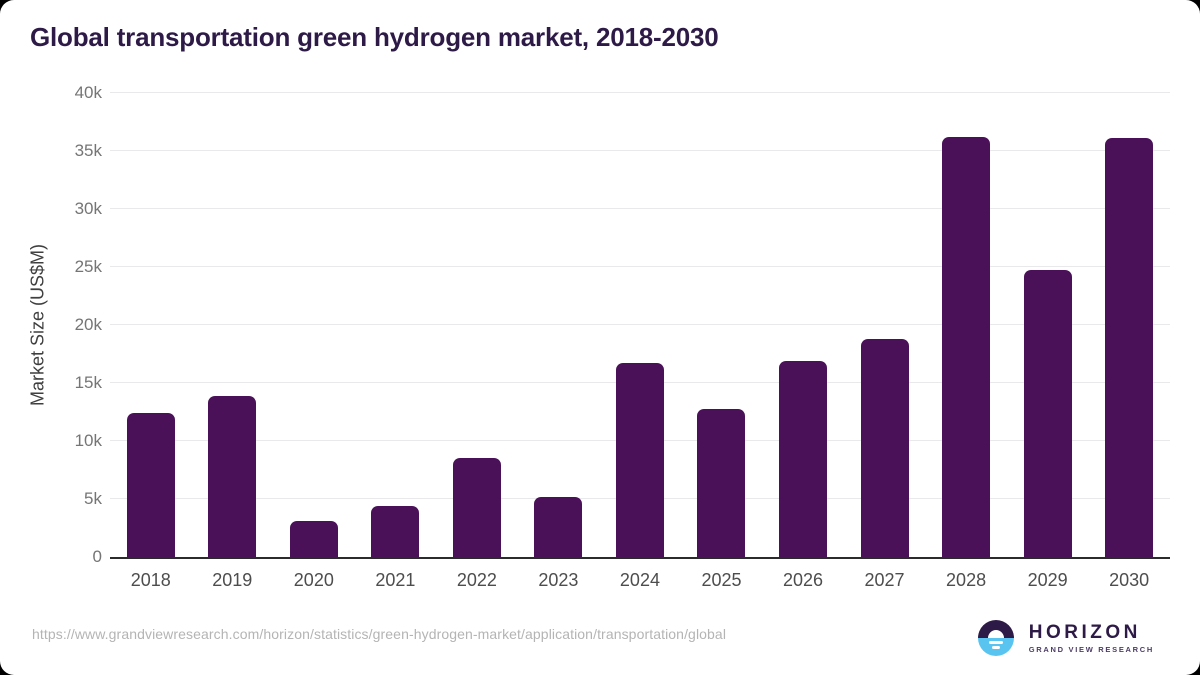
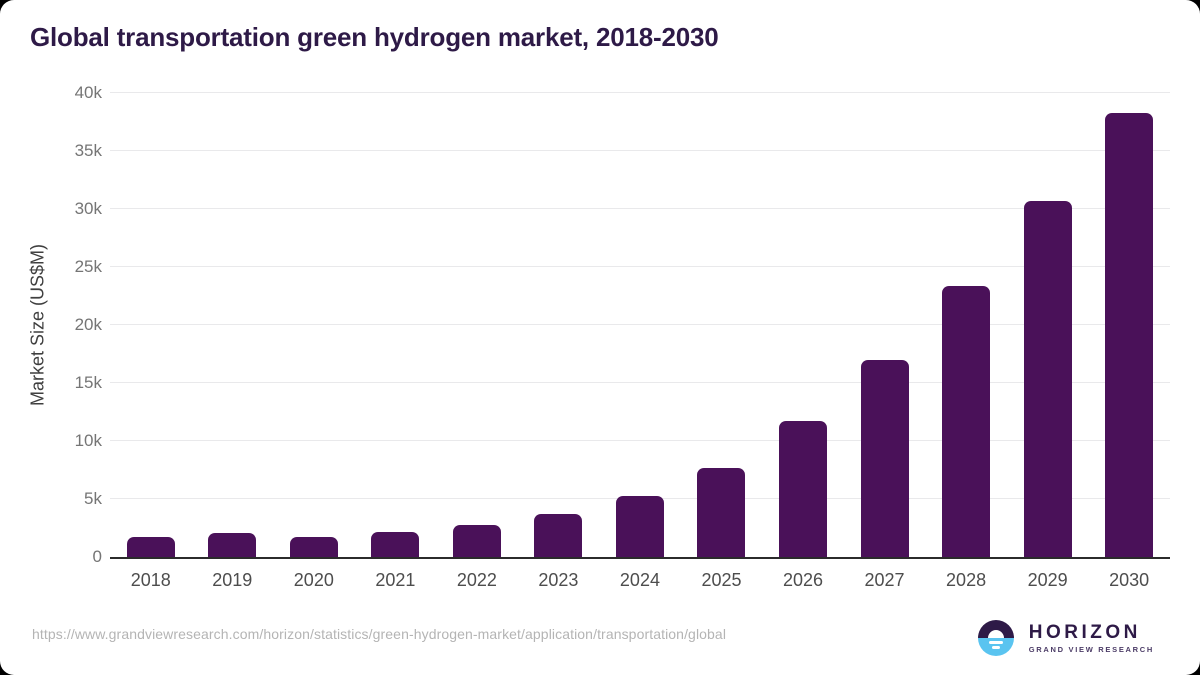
2018: 12.4k -> 1.7k
2019: 13.9k -> 2.0k
2020: 3.1k -> 1.8k
2021: 4.4k -> 2.2k
2022: 8.5k -> 2.8k
2023: 5.2k -> 3.7k
2024: 16.7k -> 5.2k
2025: 12.8k -> 7.7k
2026: 16.9k -> 11.7k
2027: 18.8k -> 17.0k
2028: 36.2k -> 23.4k
2029: 24.7k -> 30.6k
2030: 36.1k -> 38.2k
